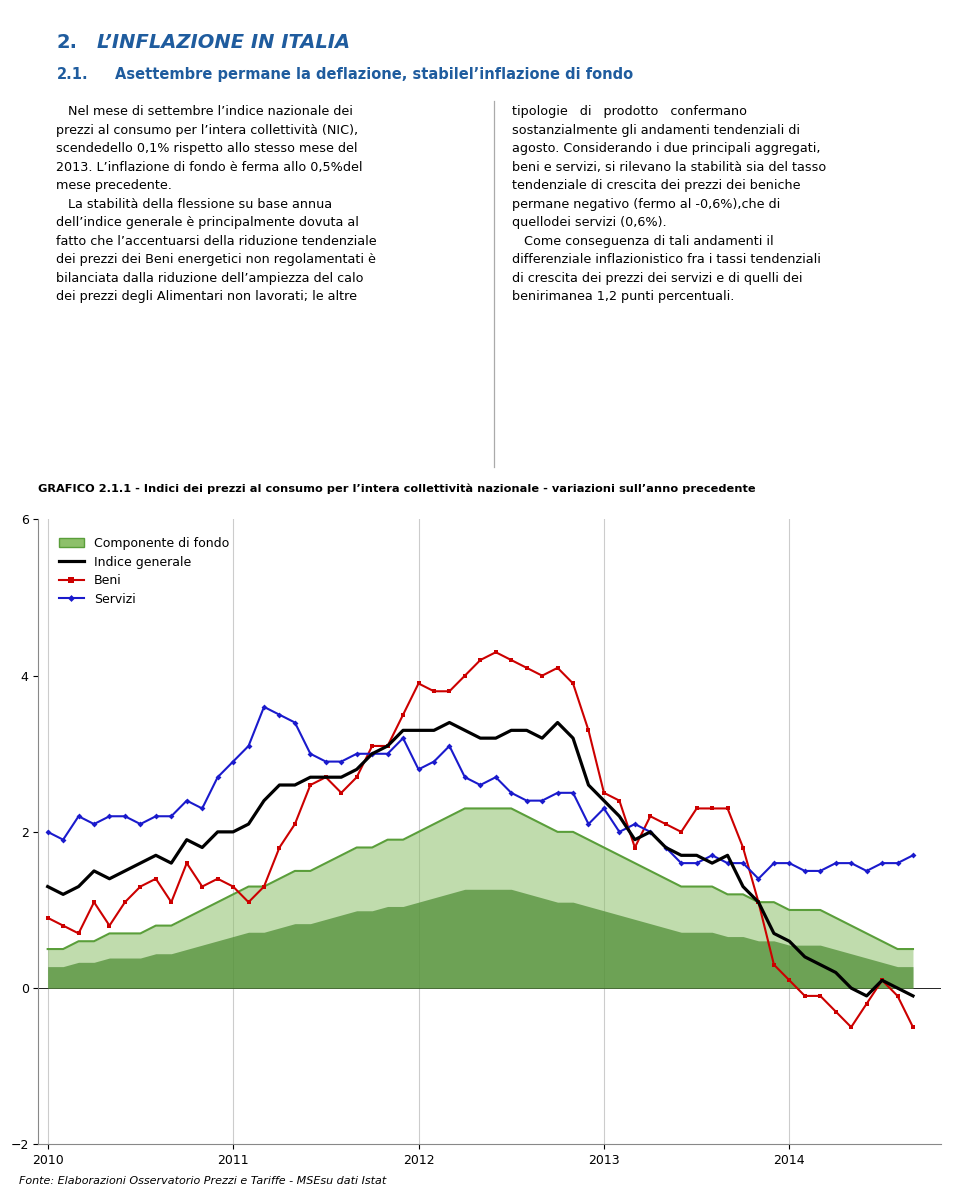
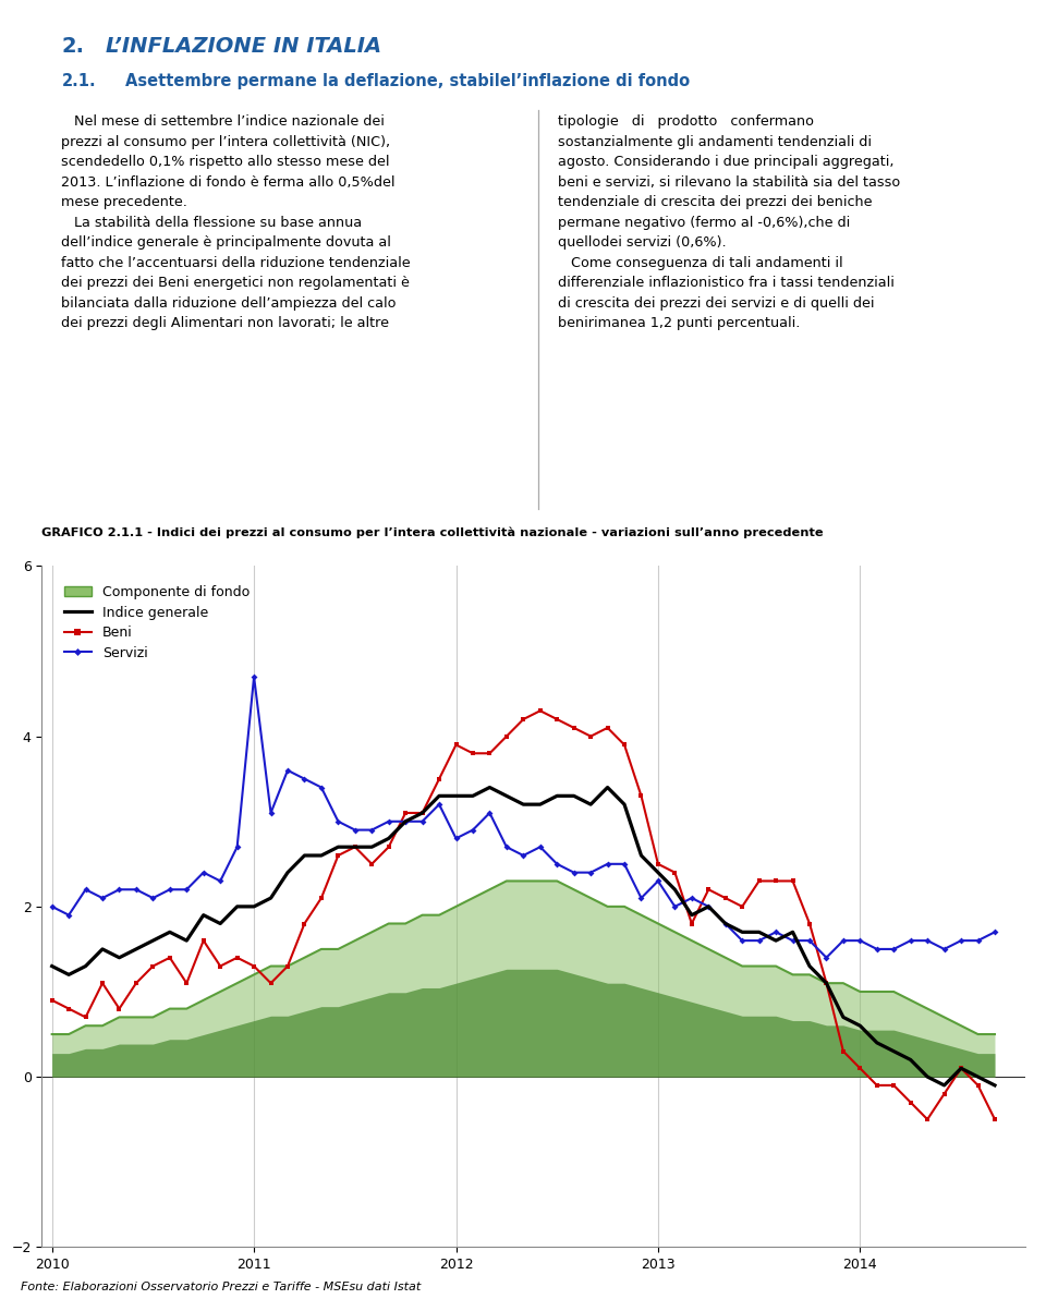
Servizi/2011: 2.9 -> 4.7
